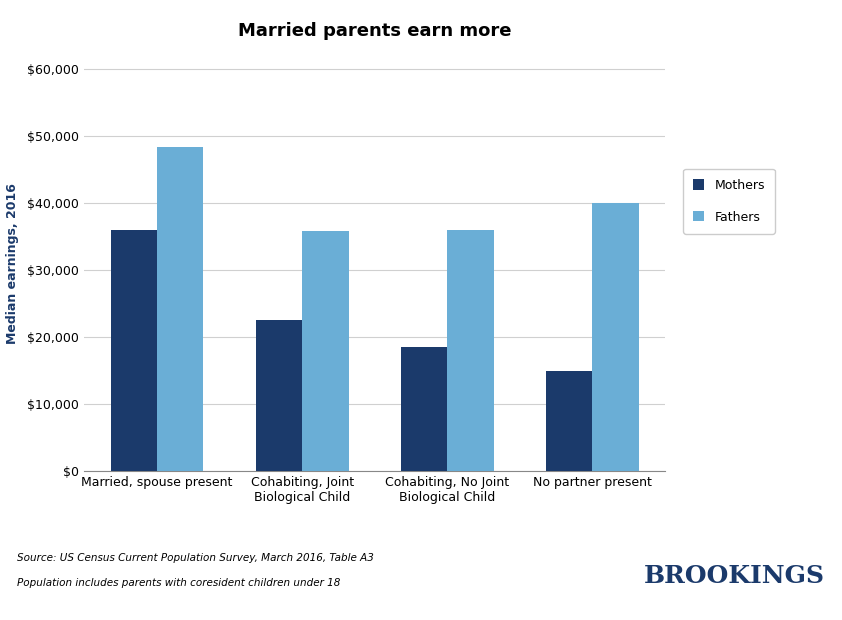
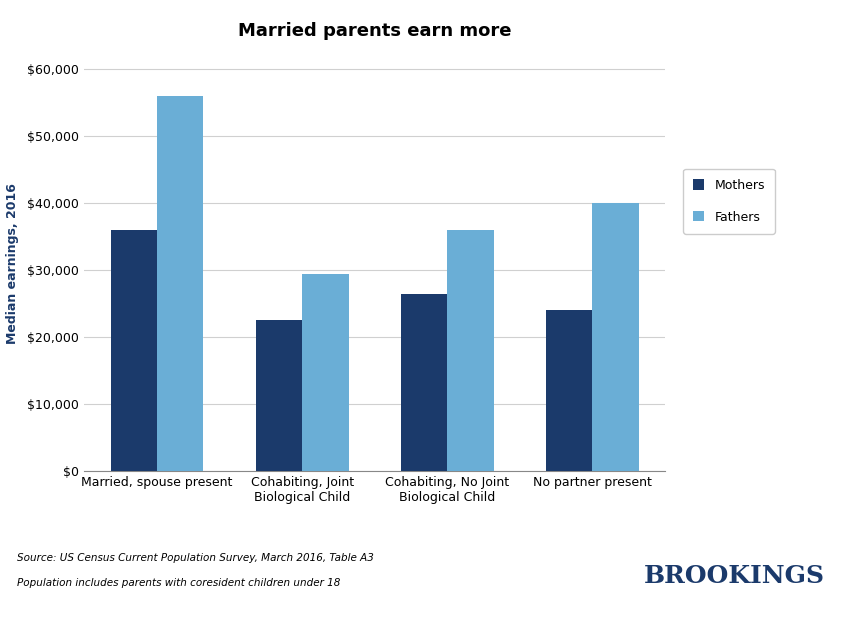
Fathers/Married, spouse present: $48,400 -> $56,000
Fathers/Cohabiting, Joint Biological Child: $35,800 -> $29,500
Mothers/Cohabiting, No Joint Biological Child: $18,600 -> $26,500
Mothers/No partner present: $15,000 -> $24,000
